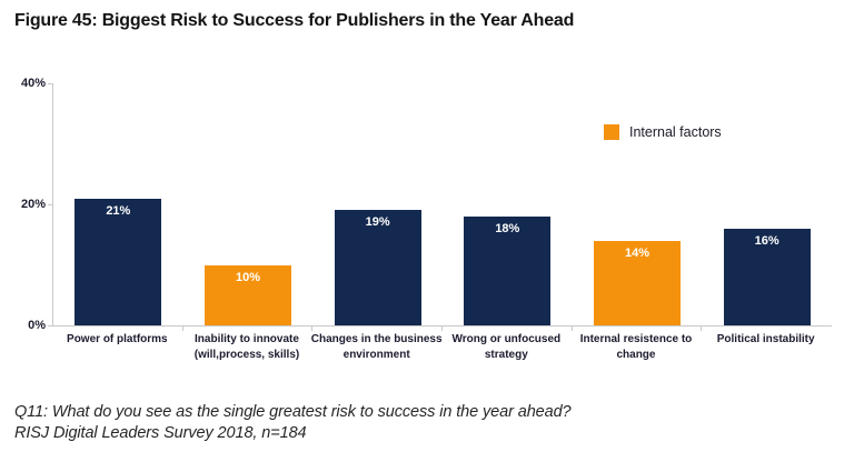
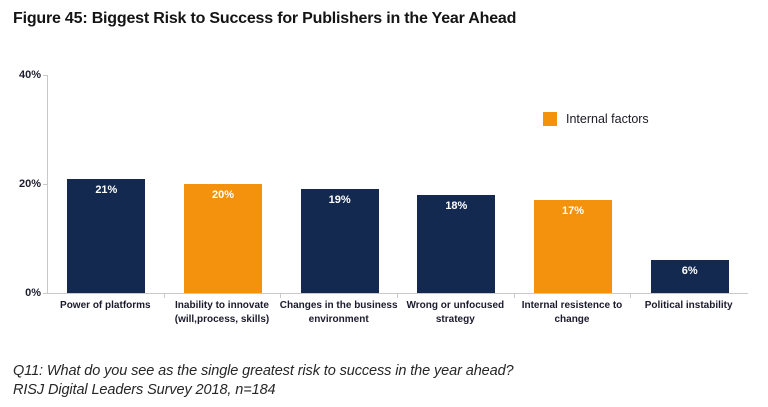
Inability to innovate (will,process, skills): 10% -> 20%
Internal resistence to change: 14% -> 17%
Political instability: 16% -> 6%
